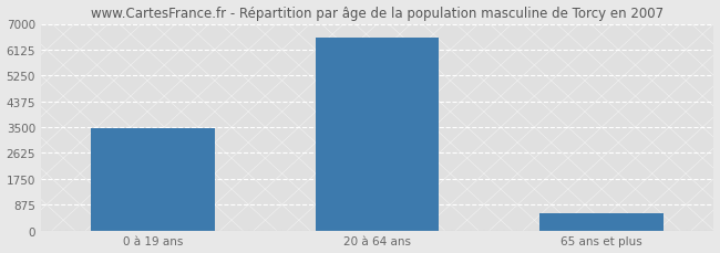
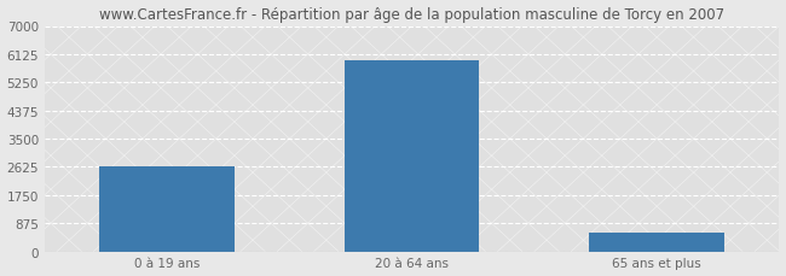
0 à 19 ans: 3450 -> 2650
20 à 64 ans: 6550 -> 5950
